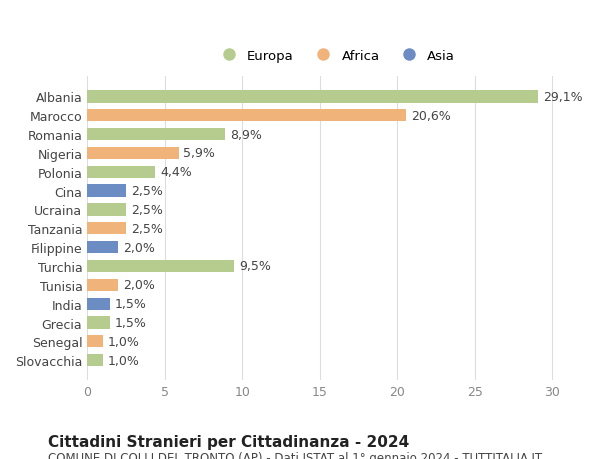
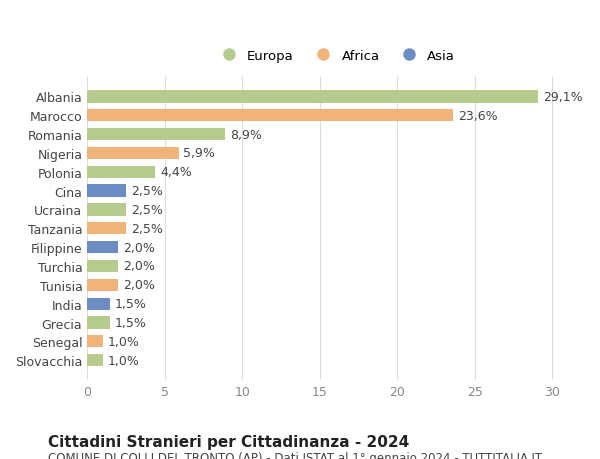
Marocco: 20,6% -> 23,6%
Turchia: 9,5% -> 2,0%
